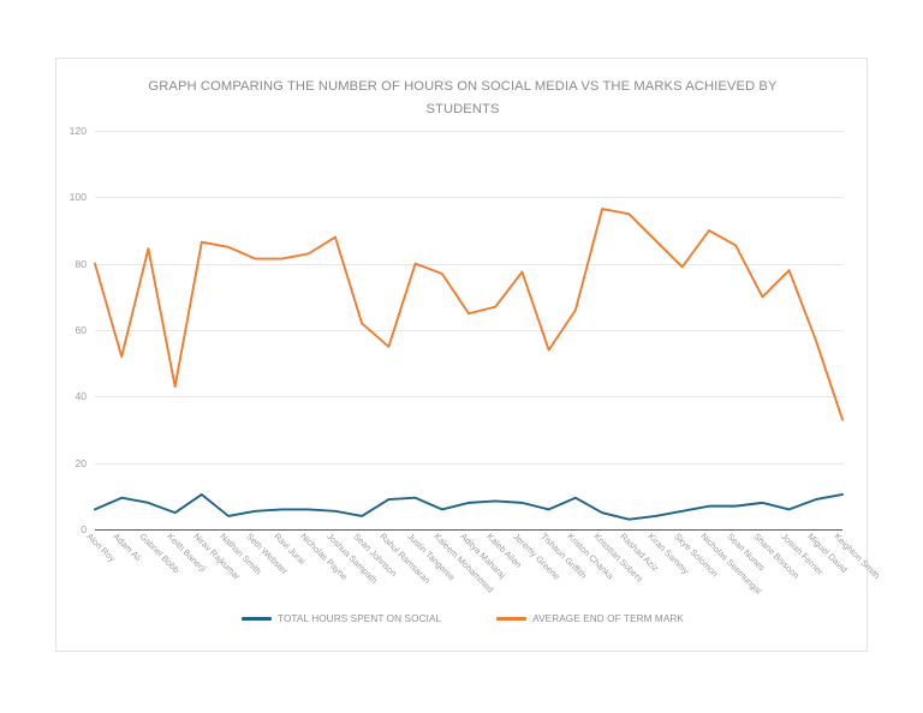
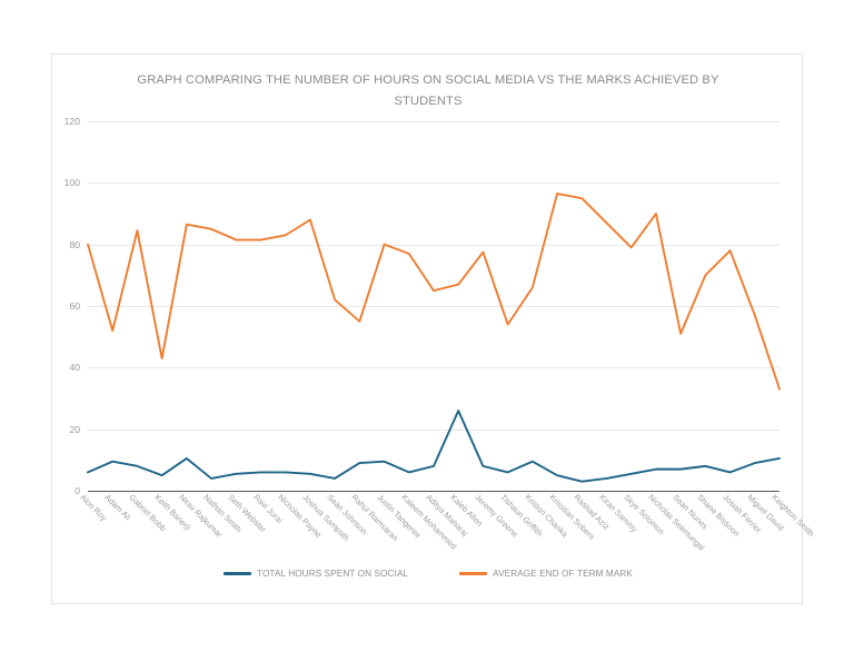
TOTAL HOURS SPENT ON SOCIAL/Kaleb Allen: 8 -> 26
AVERAGE END OF TERM MARK/Sean Nunes: 86 -> 51
